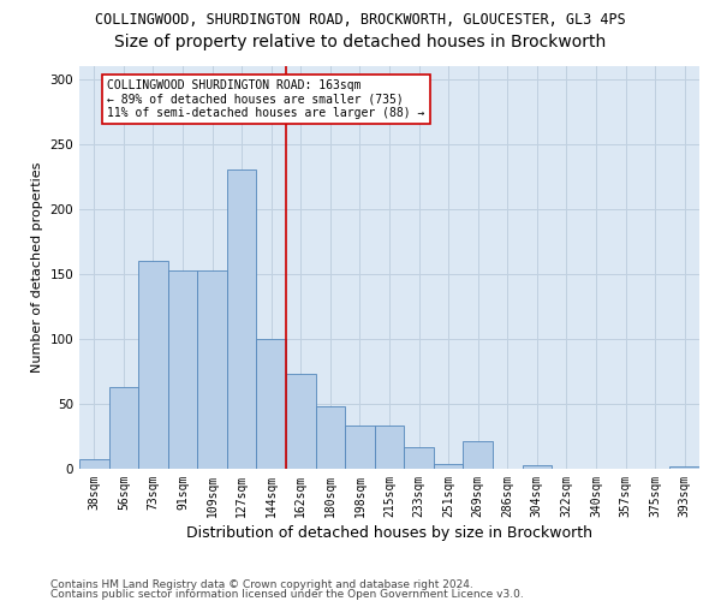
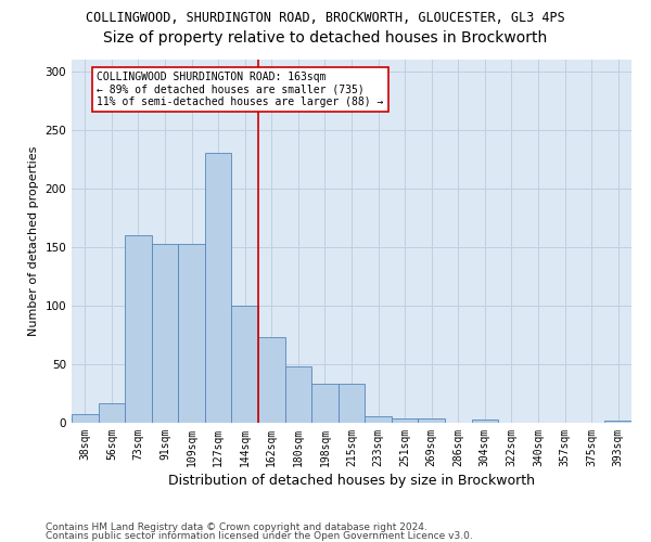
56sqm: 63 -> 17
233sqm: 17 -> 6
269sqm: 21 -> 4
